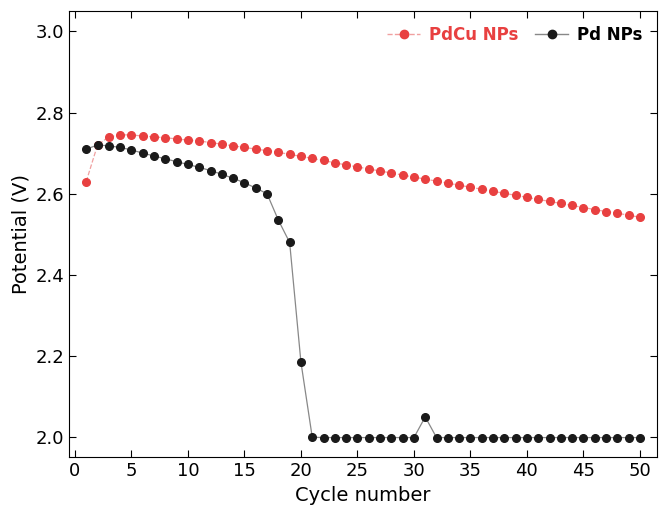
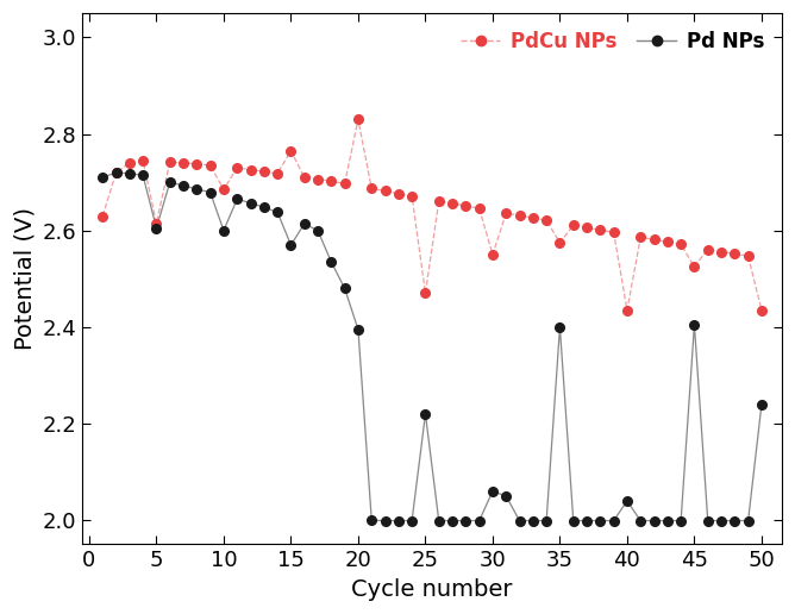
PdCu NPs/5: 2.745 -> 2.615
Pd NPs/5: 2.708 -> 2.605
PdCu NPs/10: 2.732 -> 2.685
Pd NPs/10: 2.672 -> 2.600
PdCu NPs/15: 2.714 -> 2.765
Pd NPs/15: 2.627 -> 2.570
PdCu NPs/20: 2.692 -> 2.830
Pd NPs/20: 2.185 -> 2.395
PdCu NPs/25: 2.666 -> 2.470
Pd NPs/25: 1.999 -> 2.220
PdCu NPs/30: 2.641 -> 2.550
Pd NPs/30: 1.999 -> 2.060
PdCu NPs/35: 2.616 -> 2.575
Pd NPs/35: 1.999 -> 2.400
PdCu NPs/40: 2.591 -> 2.435
Pd NPs/40: 1.999 -> 2.040
PdCu NPs/45: 2.566 -> 2.525
Pd NPs/45: 1.999 -> 2.405
PdCu NPs/50: 2.542 -> 2.435
Pd NPs/50: 1.999 -> 2.240
